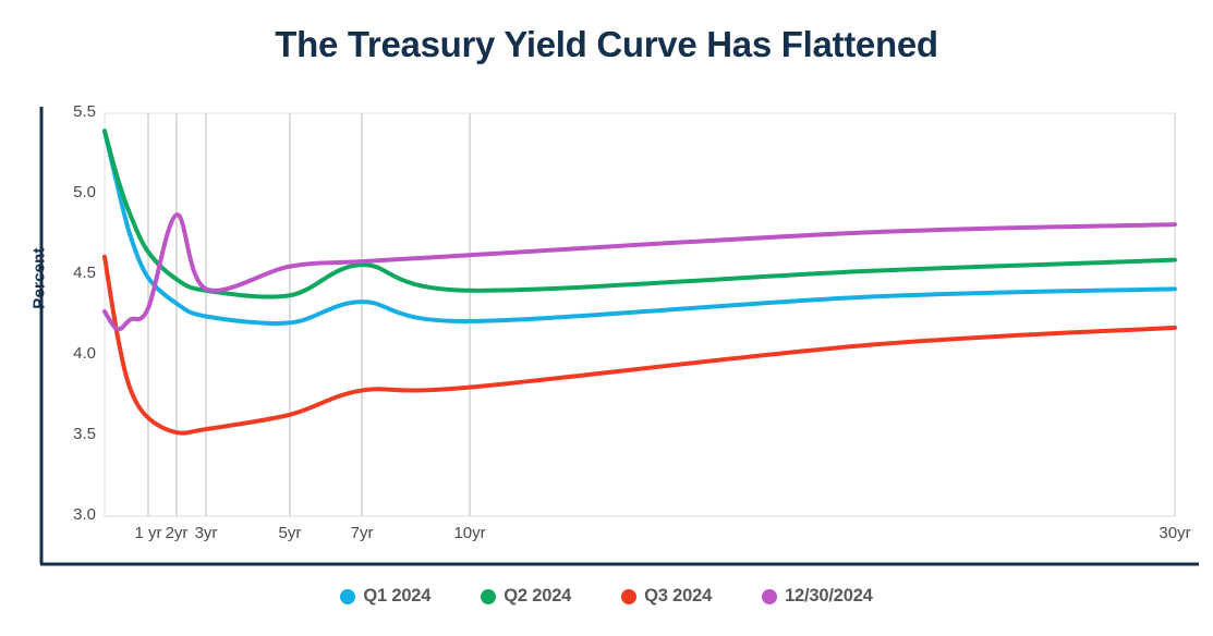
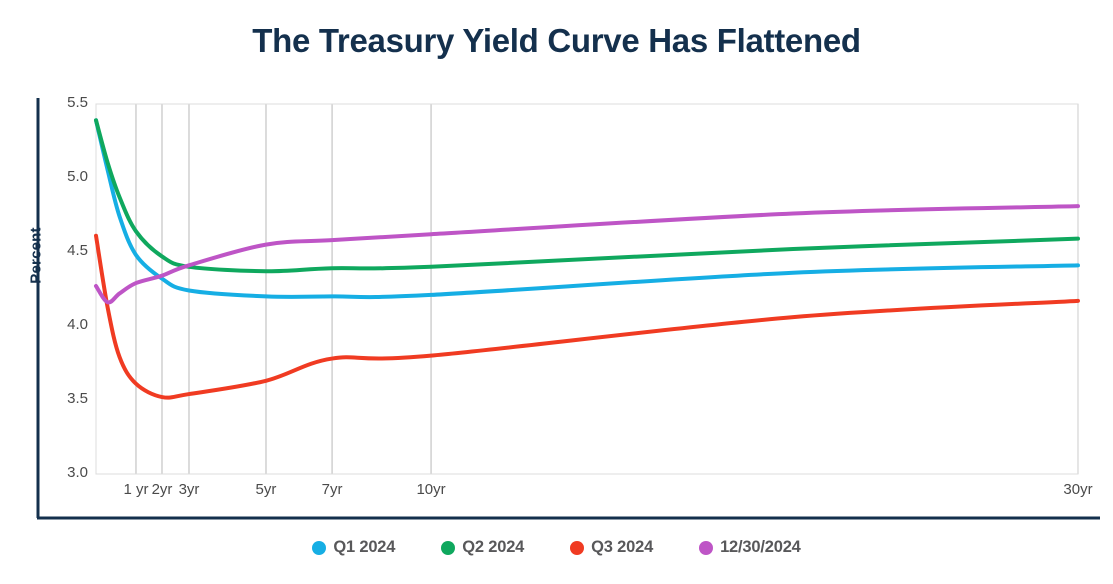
12/30/2024/2yr: 4.87 -> 4.34
Q1 2024/7yr: 4.33 -> 4.20
Q2 2024/7yr: 4.56 -> 4.39
